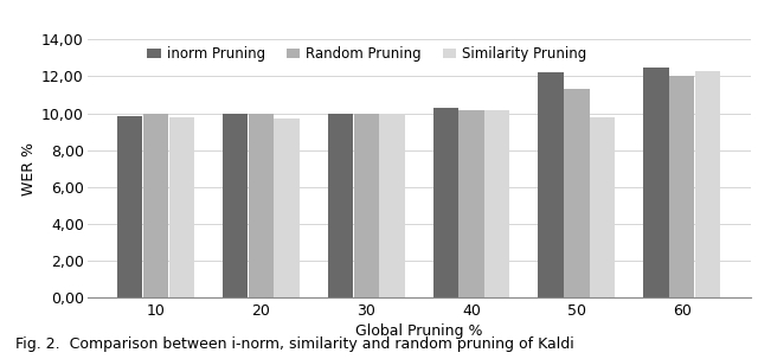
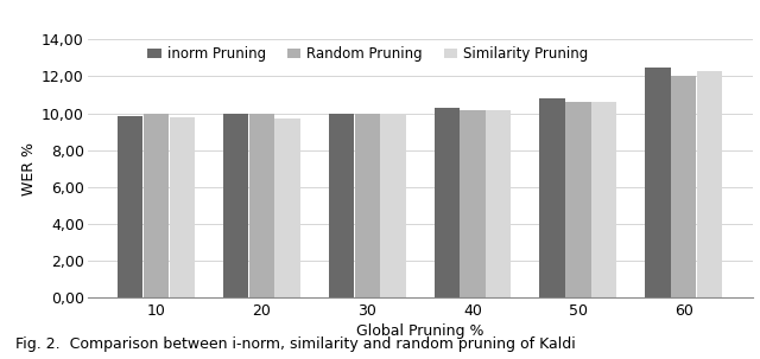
inorm Pruning/50: 12,2 -> 10,8
Random Pruning/50: 11,3 -> 10,7
Similarity Pruning/50: 9,8 -> 10,6
